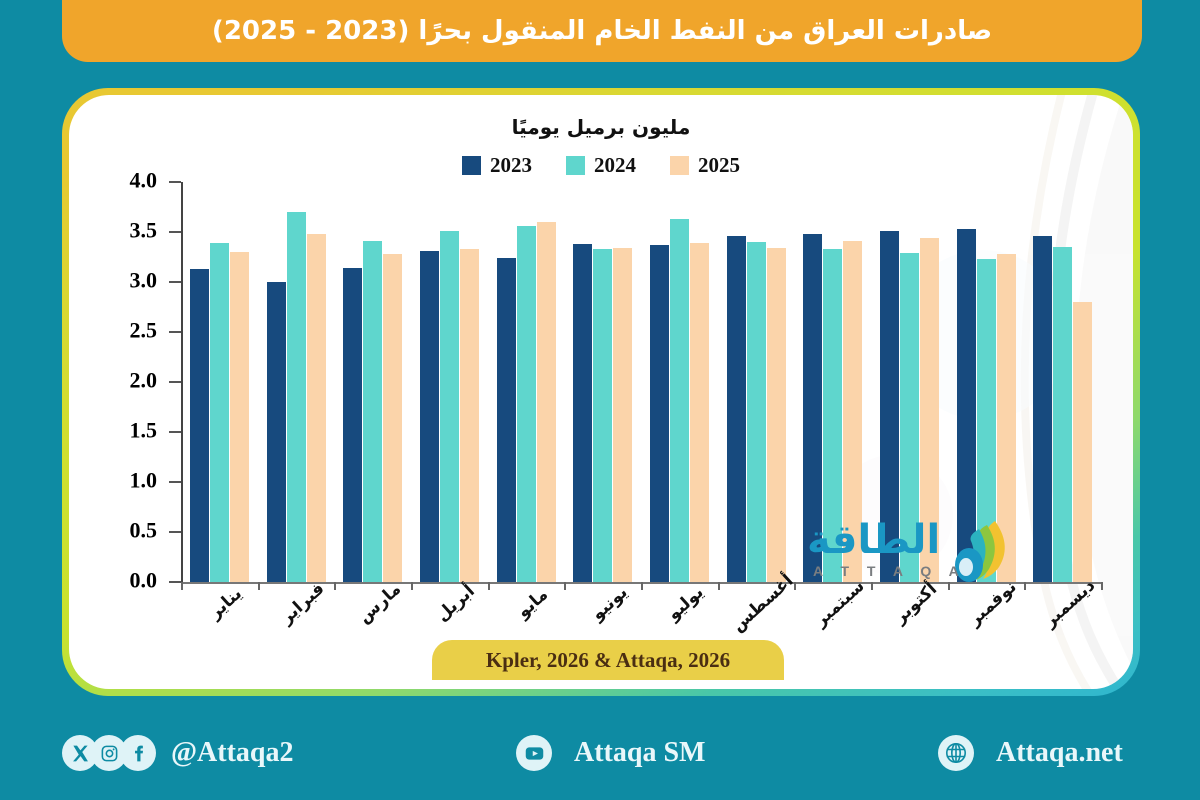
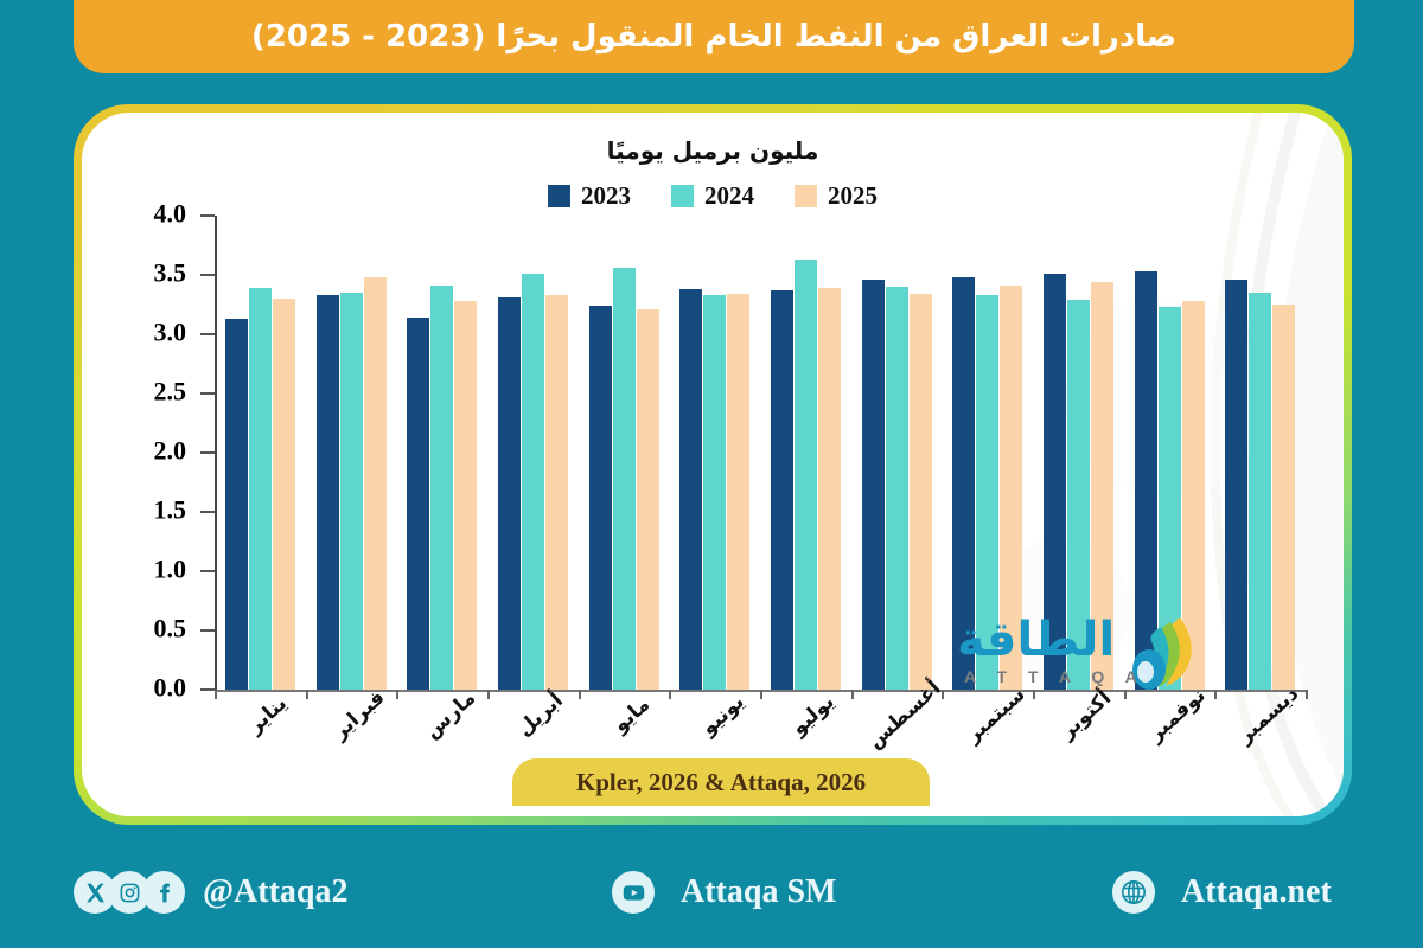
2023/فبراير: 3.0 -> 3.3
2024/فبراير: 3.7 -> 3.4
2025/مايو: 3.6 -> 3.2
2025/ديسمبر: 2.8 -> 3.2
